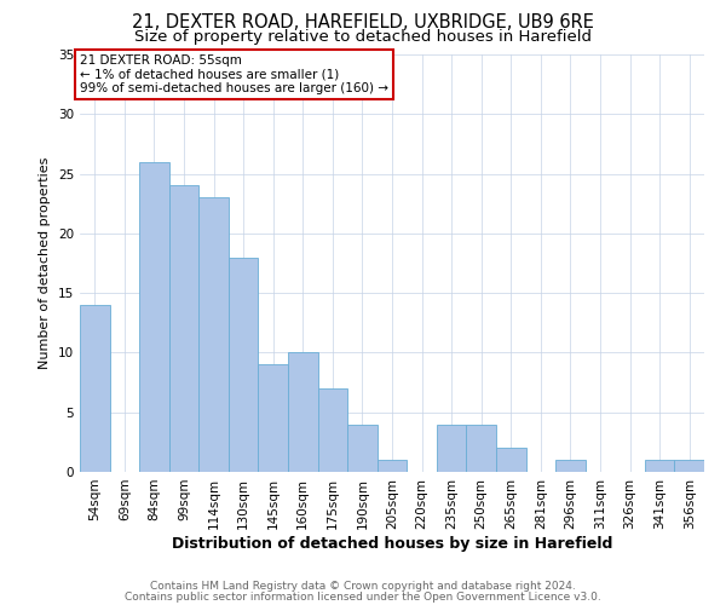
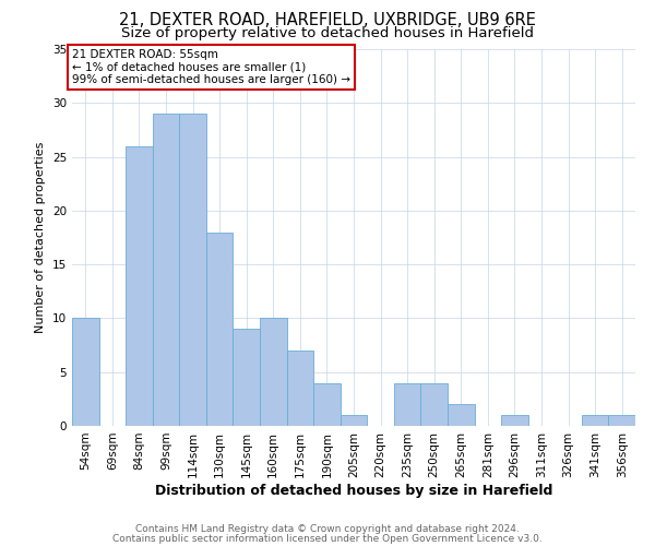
54sqm: 14 -> 10
99sqm: 24 -> 29
114sqm: 23 -> 29
